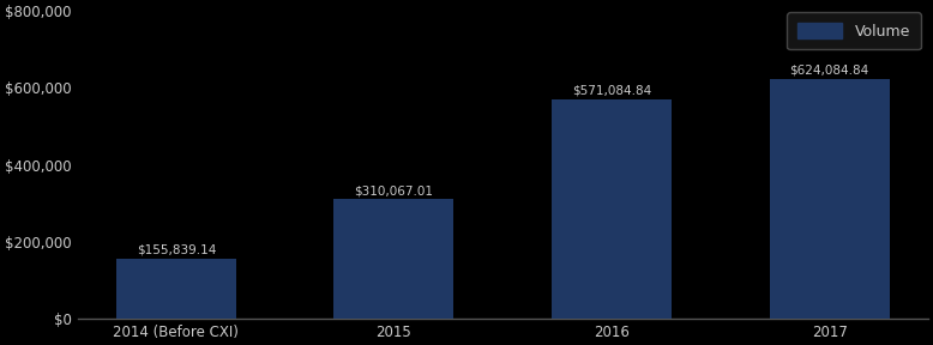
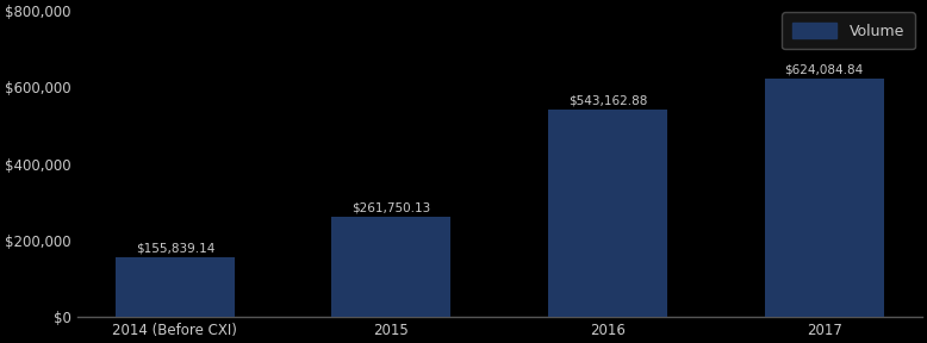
2015: $310,067.01 -> $261,750.13
2016: $571,084.84 -> $543,162.88
